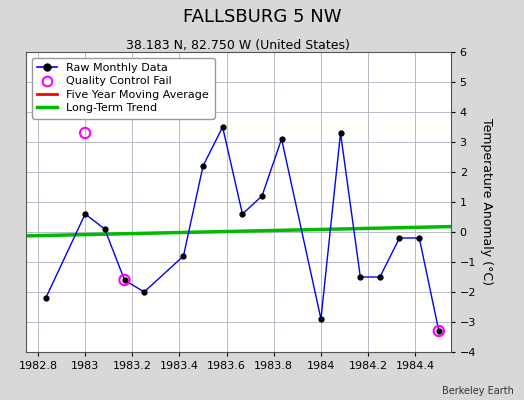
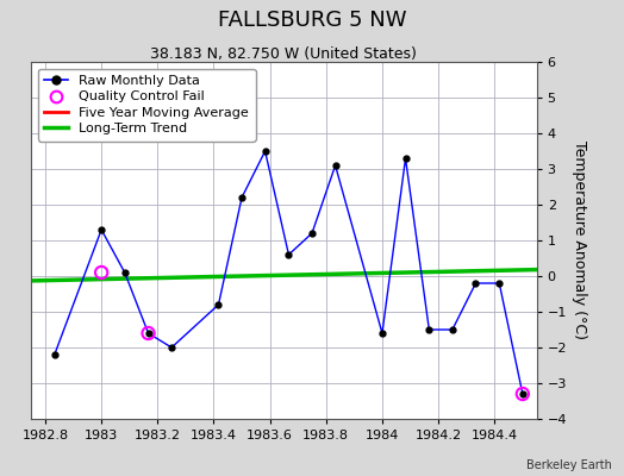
Raw Monthly Data/1983: 0.6 -> 1.3
Quality Control Fail/1983: 3.3 -> 0.1
Raw Monthly Data/1984: -2.9 -> -1.6
